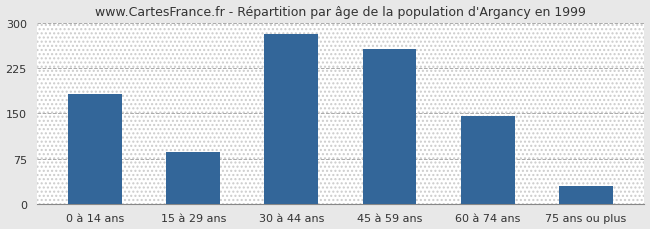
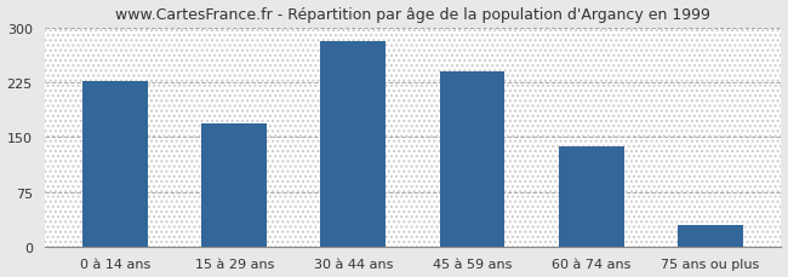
0 à 14 ans: 182 -> 226
15 à 29 ans: 86 -> 168
45 à 59 ans: 256 -> 240
60 à 74 ans: 146 -> 137
